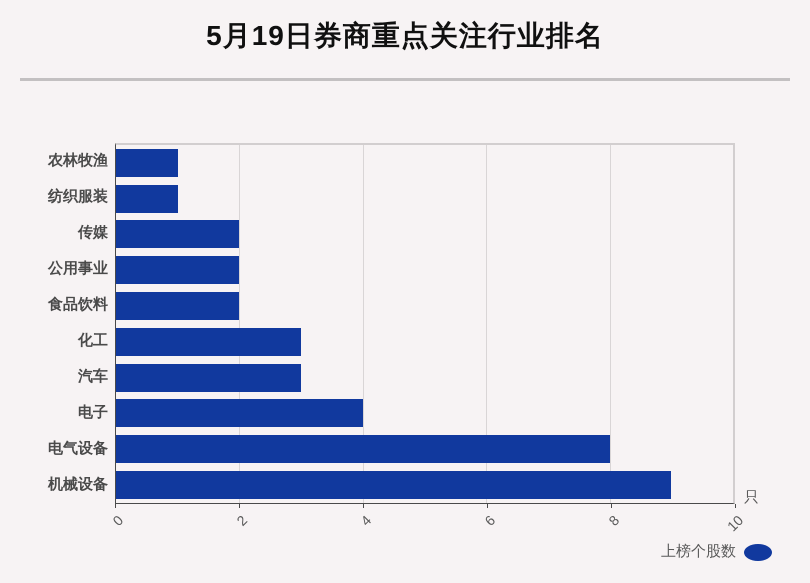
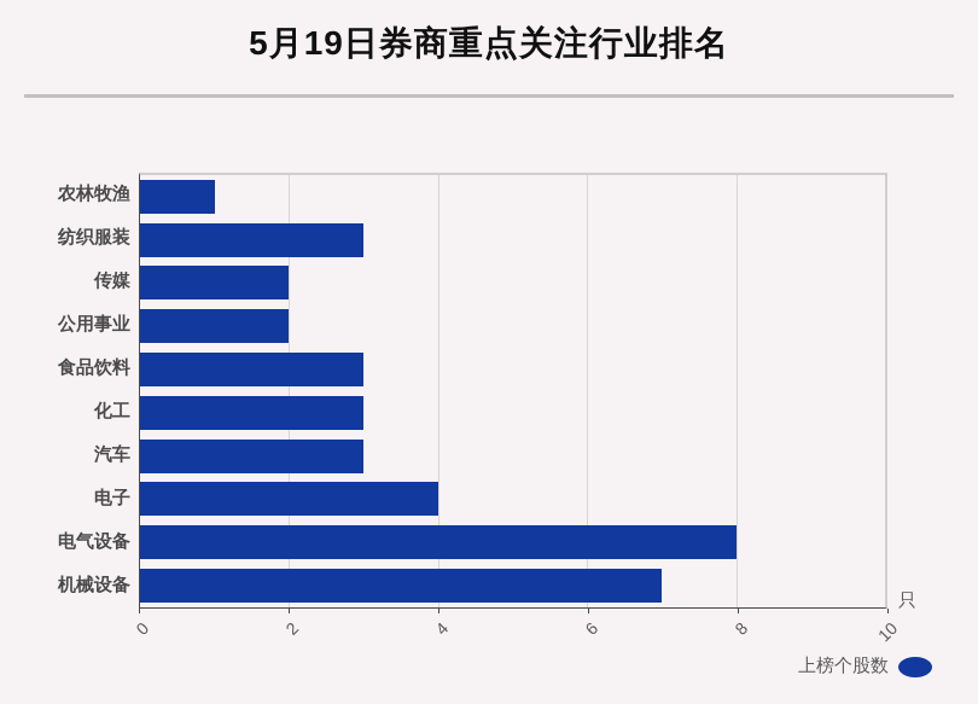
纺织服装: 1 -> 3
食品饮料: 2 -> 3
机械设备: 9 -> 7
